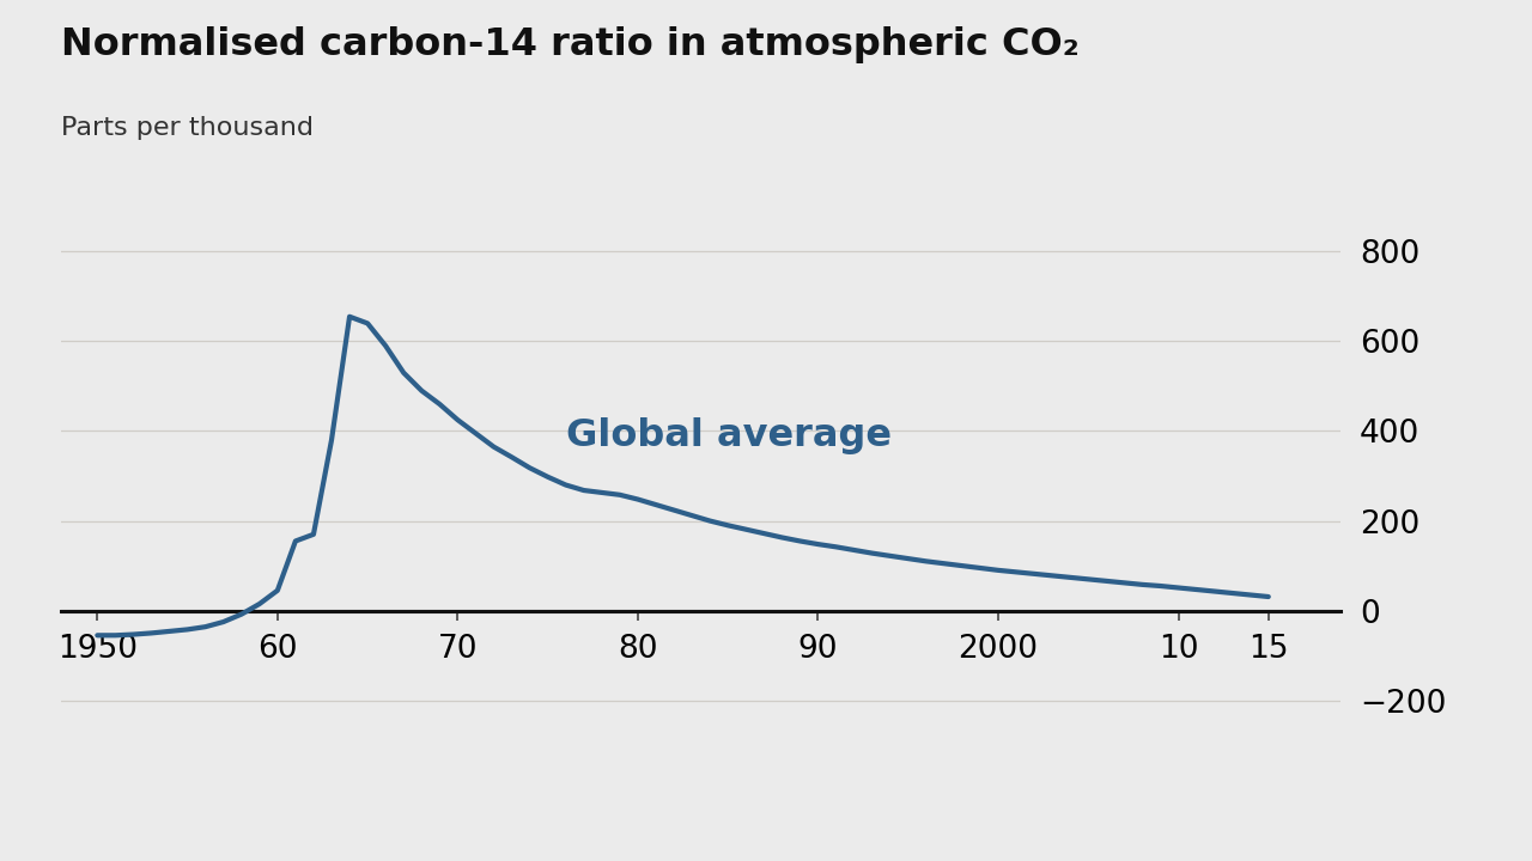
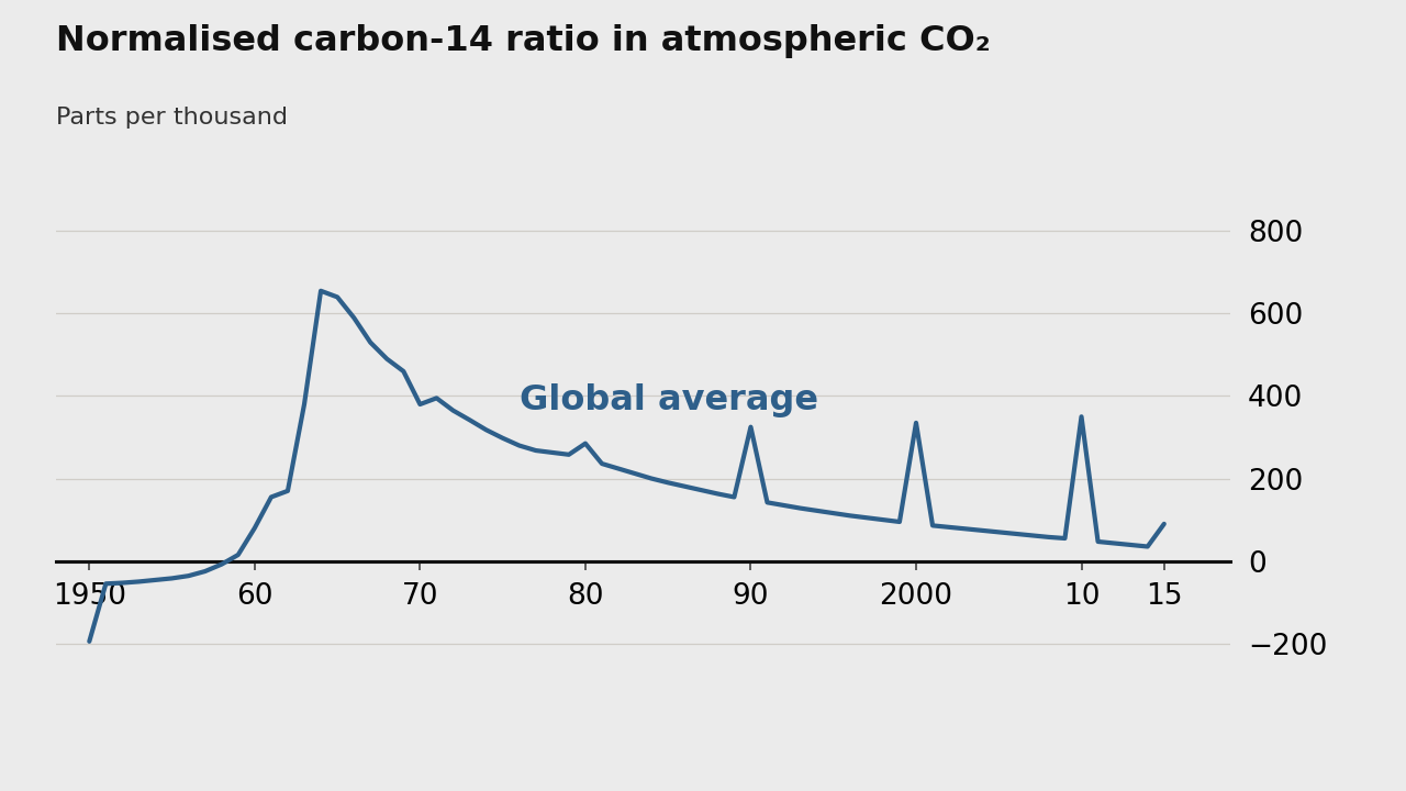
1950: -55 -> -195
60: 45 -> 80
70: 425 -> 380
80: 248 -> 285
90: 148 -> 325
2000: 90 -> 335
10: 51 -> 350
15: 31 -> 90
